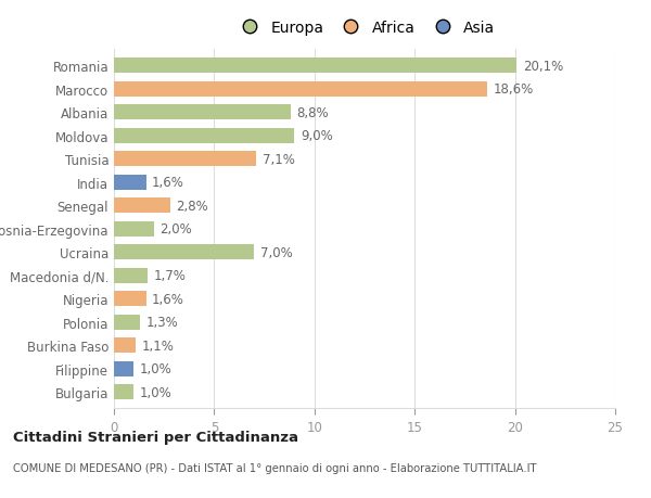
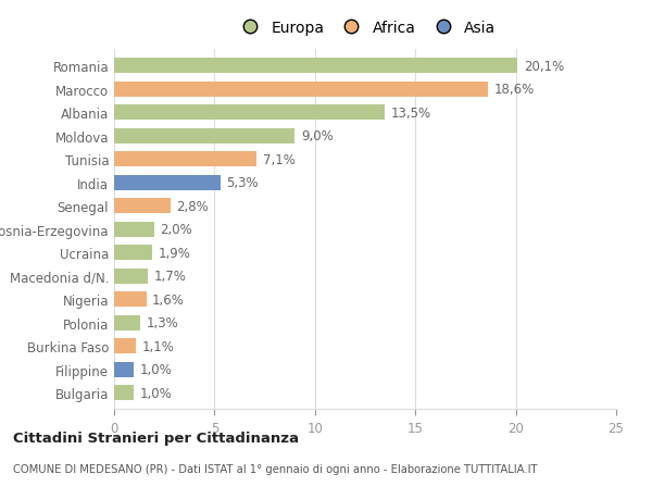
Albania: 8,8% -> 13,5%
India: 1,6% -> 5,3%
Ucraina: 7,0% -> 1,9%
